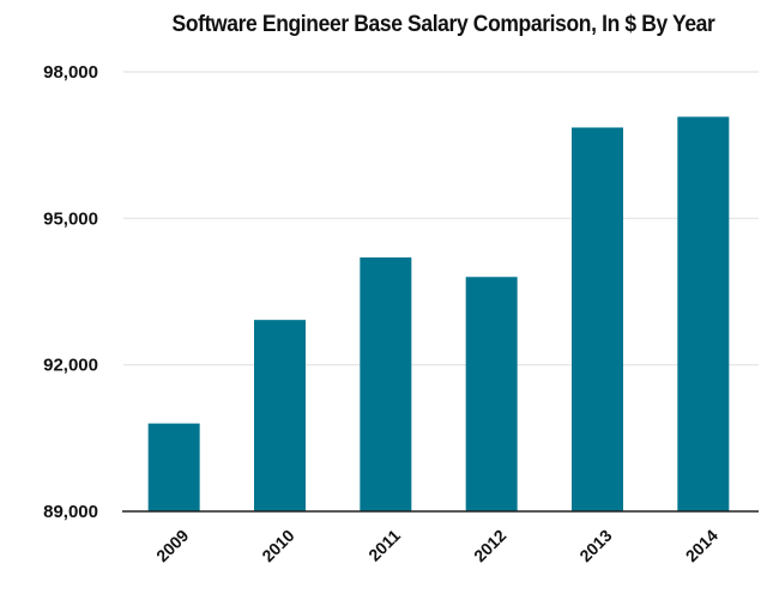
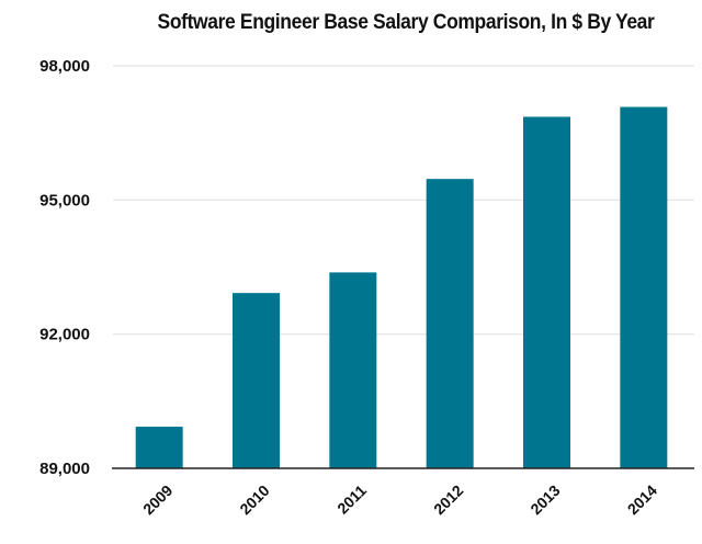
2009: 90800 -> 89900
2011: 94200 -> 93400
2012: 93800 -> 95500
